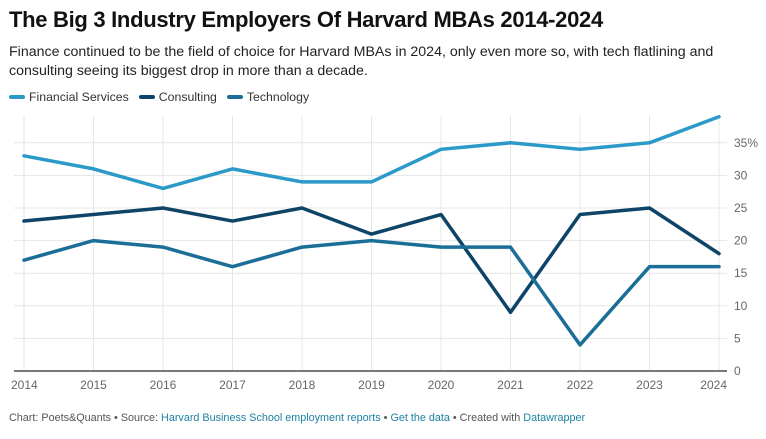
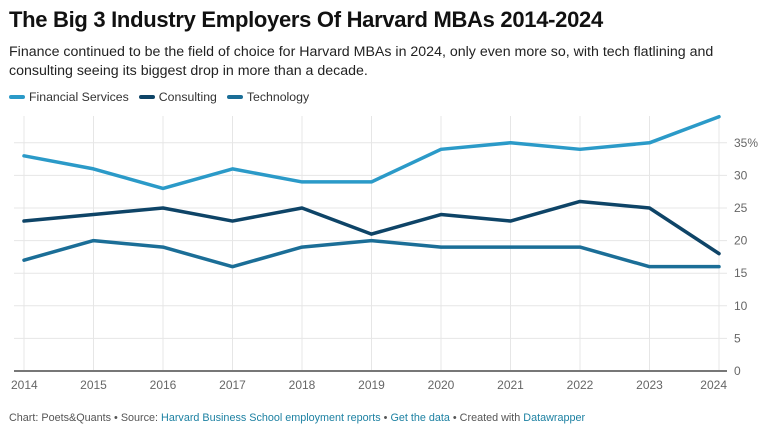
Consulting/2021: 9% -> 23%
Consulting/2022: 24% -> 26%
Technology/2022: 4% -> 19%
